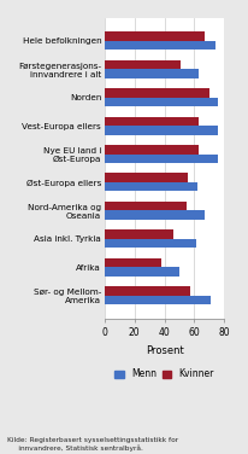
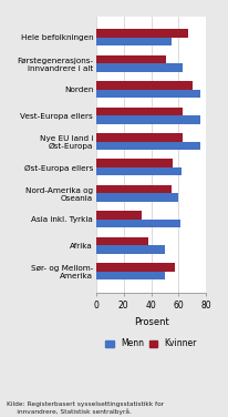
Menn/Hele befolkningen: 74 -> 55
Menn/Nord-Amerika og Oseania: 67 -> 60
Kvinner/Asia inkl. Tyrkia: 46 -> 33
Menn/Sør- og Mellom- Amerika: 71 -> 50
